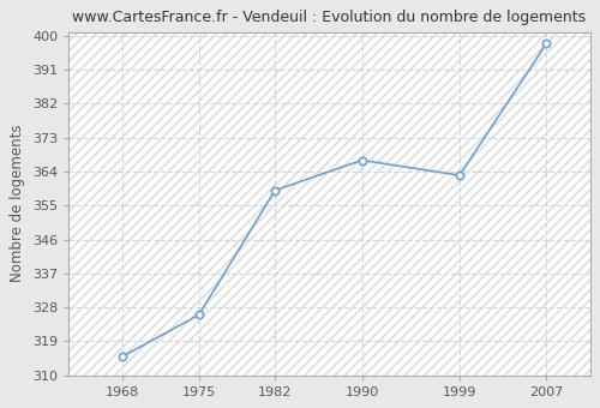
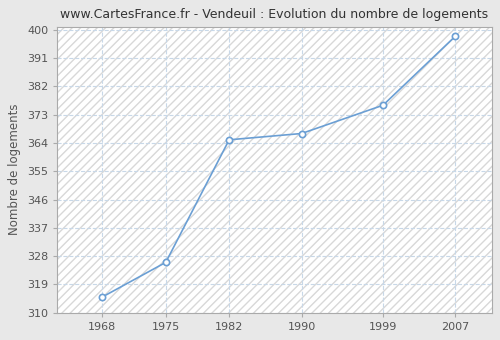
1982: 359 -> 365
1999: 363 -> 376
